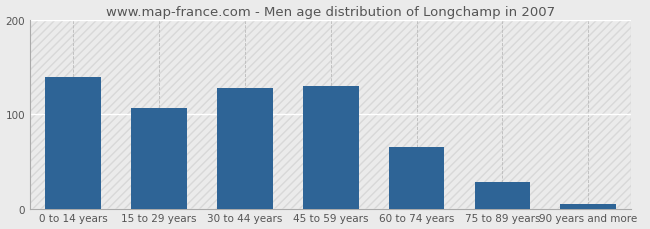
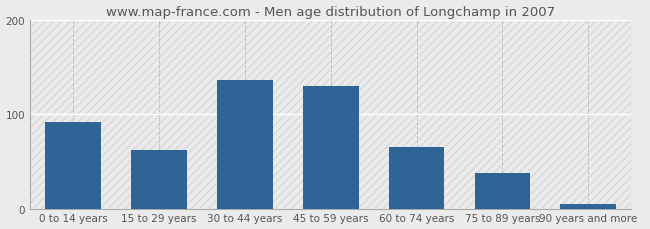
0 to 14 years: 140 -> 92
15 to 29 years: 107 -> 62
30 to 44 years: 128 -> 136
75 to 89 years: 28 -> 38
